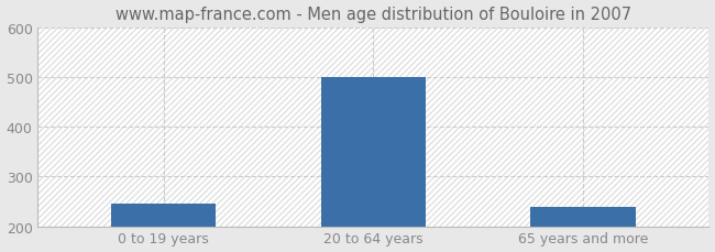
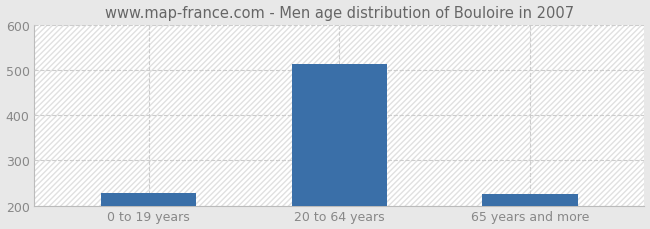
0 to 19 years: 245 -> 228
20 to 64 years: 500 -> 513
65 years and more: 240 -> 226
